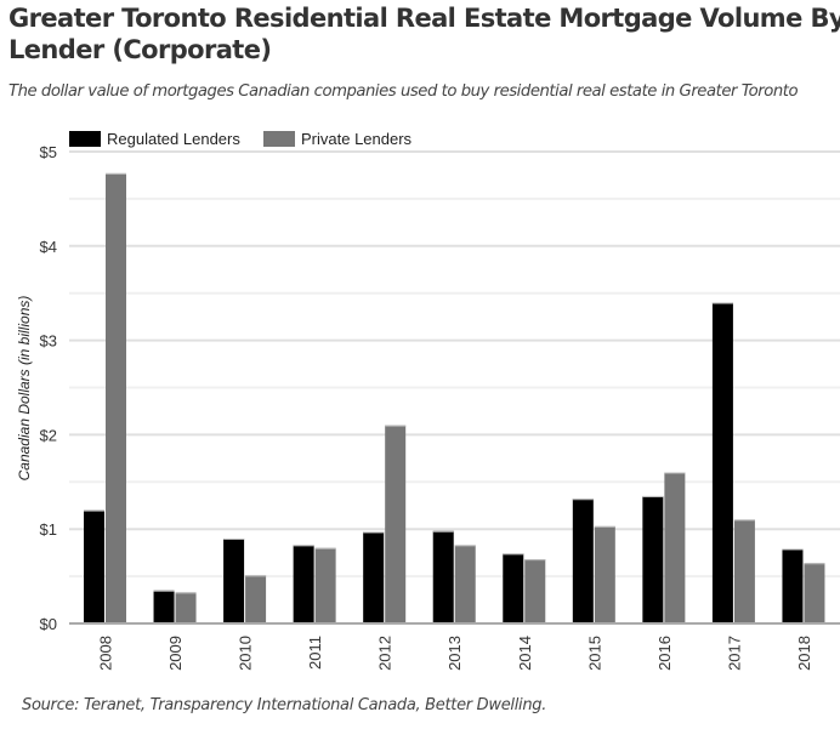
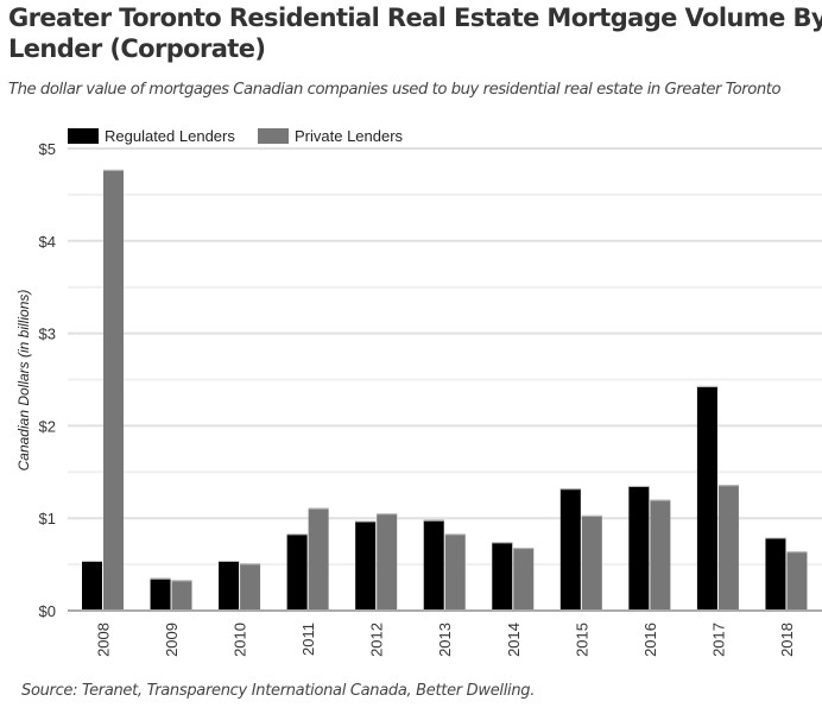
Regulated Lenders/2008: $1.2 -> $0.5
Regulated Lenders/2010: $0.9 -> $0.5
Private Lenders/2011: $0.8 -> $1.1
Private Lenders/2012: $2.1 -> $1.1
Private Lenders/2016: $1.6 -> $1.2
Regulated Lenders/2017: $3.4 -> $2.4
Private Lenders/2017: $1.1 -> $1.4
